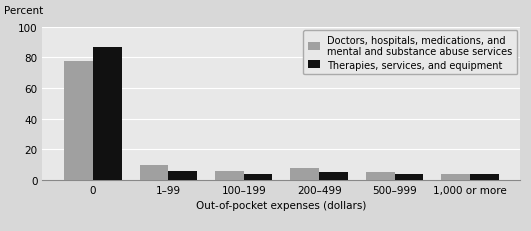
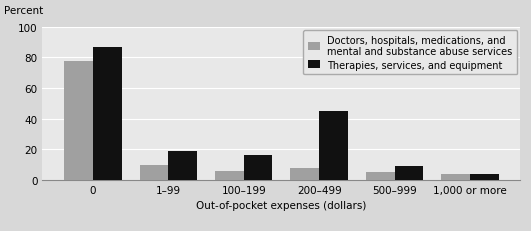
Therapies, services, and equipment/1–99: 6 -> 19
Therapies, services, and equipment/100–199: 4 -> 16
Therapies, services, and equipment/200–499: 5 -> 45
Therapies, services, and equipment/500–999: 4 -> 9
